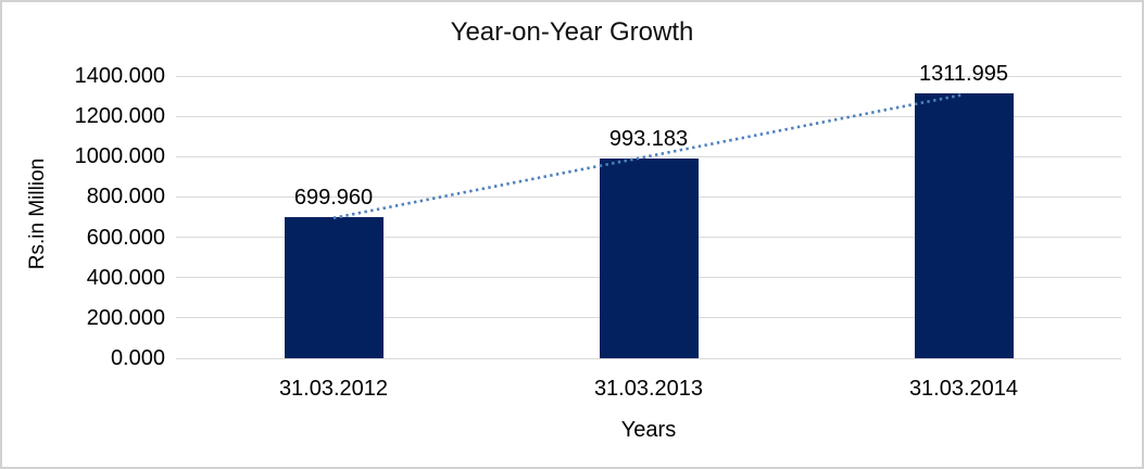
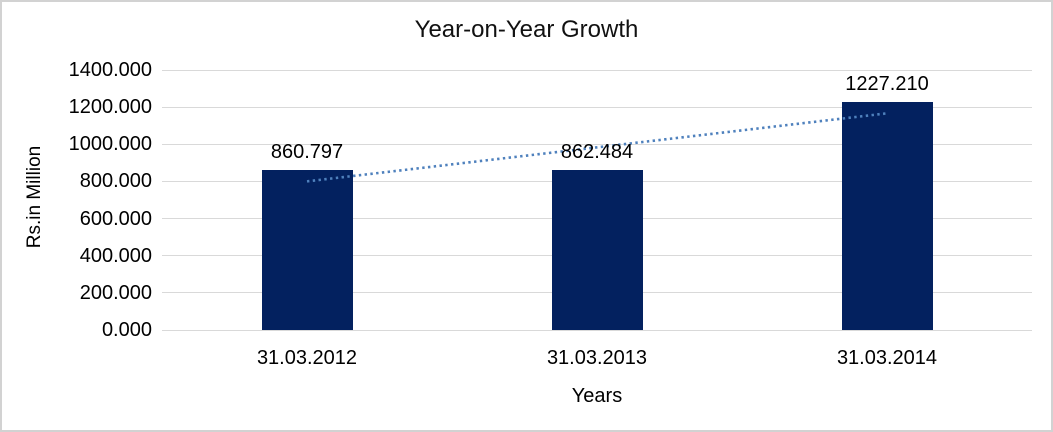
31.03.2012: 699.960 -> 860.797
31.03.2013: 993.183 -> 862.484
31.03.2014: 1311.995 -> 1227.210
